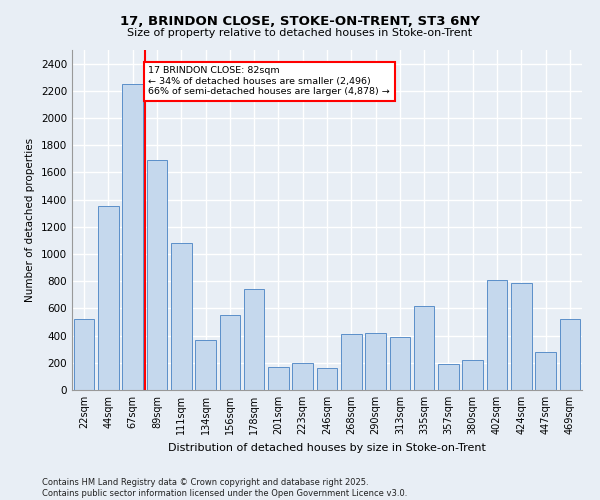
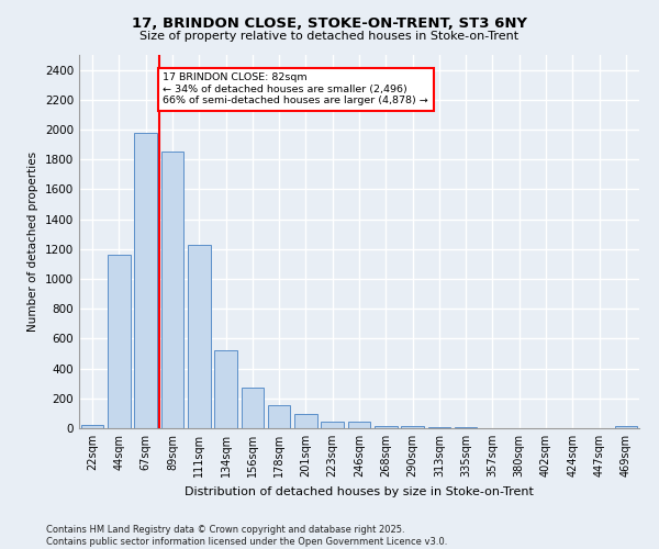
22sqm: 520 -> 20
44sqm: 1350 -> 1160
67sqm: 2250 -> 1980
89sqm: 1690 -> 1850
111sqm: 1080 -> 1230
134sqm: 370 -> 520
156sqm: 550 -> 280
178sqm: 740 -> 160
201sqm: 170 -> 100
223sqm: 200 -> 40
246sqm: 160 -> 40
268sqm: 410 -> 20
290sqm: 420 -> 10
313sqm: 390 -> 10
335sqm: 620 -> 0
357sqm: 190 -> 0
380sqm: 220 -> 0
402sqm: 810 -> 0
424sqm: 790 -> 0
447sqm: 280 -> 0
469sqm: 520 -> 20
